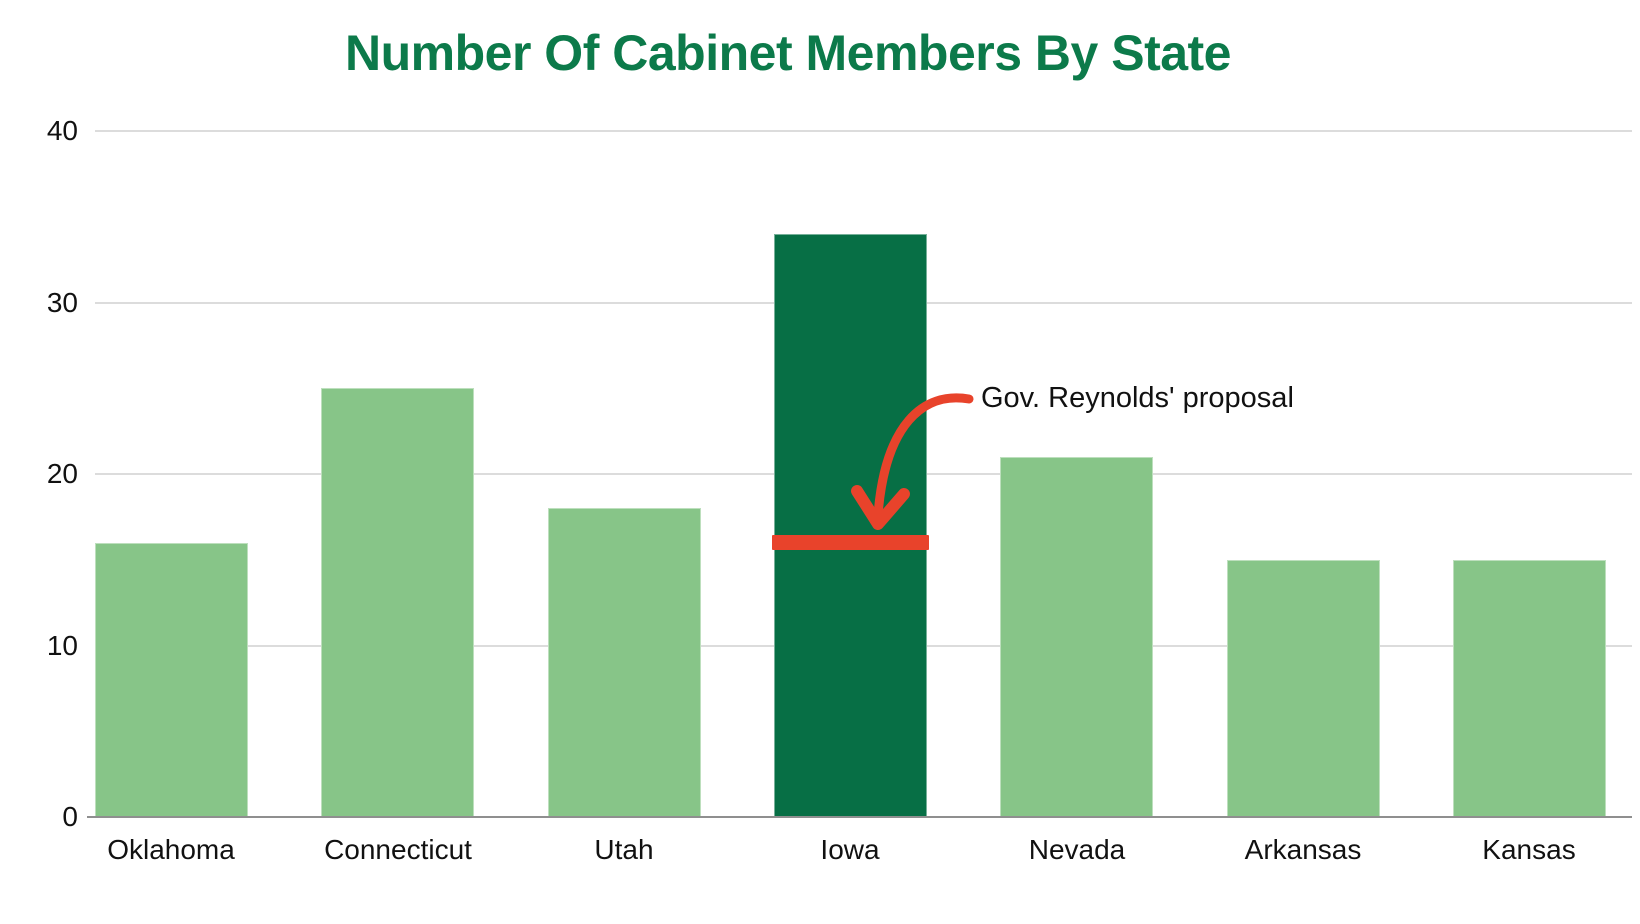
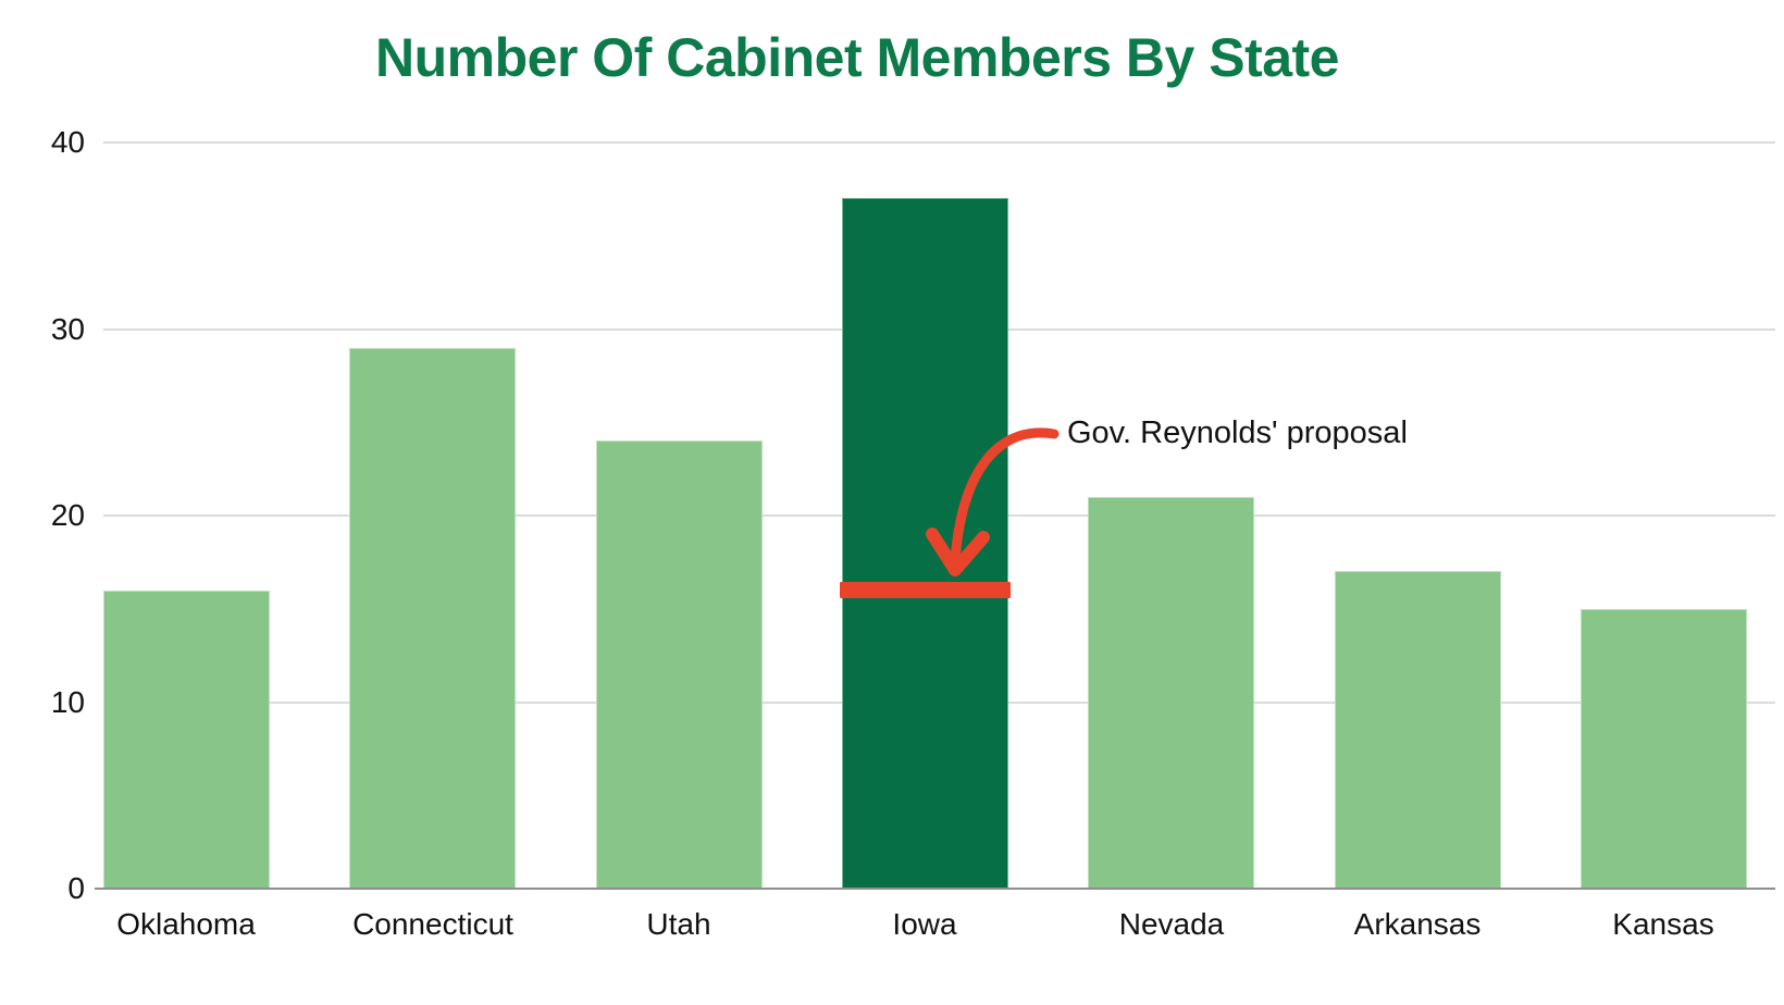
Connecticut: 25 -> 29
Utah: 18 -> 24
Iowa: 34 -> 37
Arkansas: 15 -> 17
